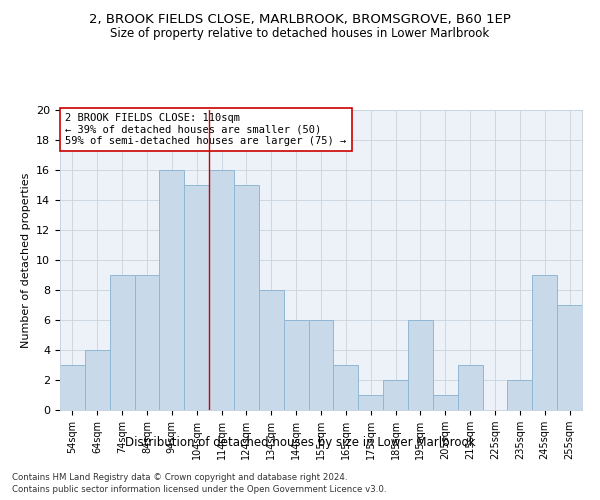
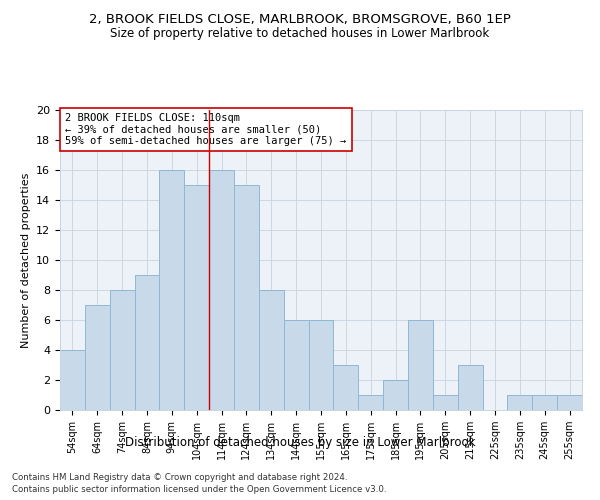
54sqm: 3 -> 4
64sqm: 4 -> 7
74sqm: 9 -> 8
235sqm: 2 -> 1
245sqm: 9 -> 1
255sqm: 7 -> 1
